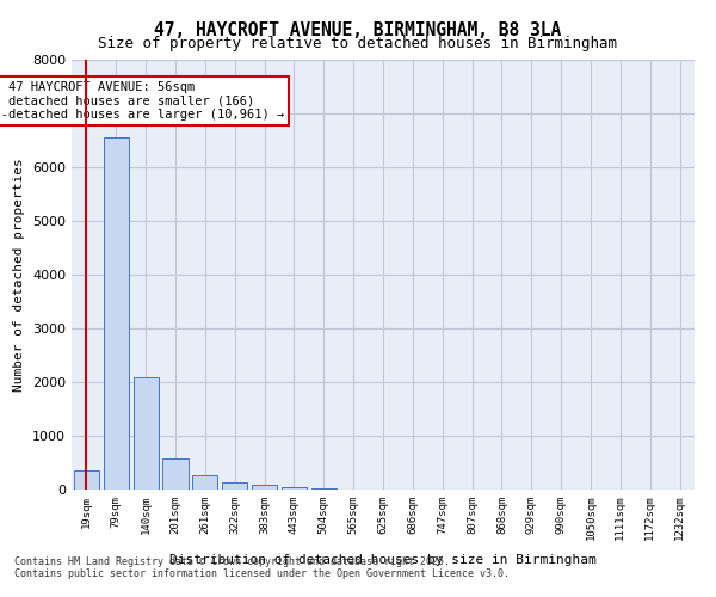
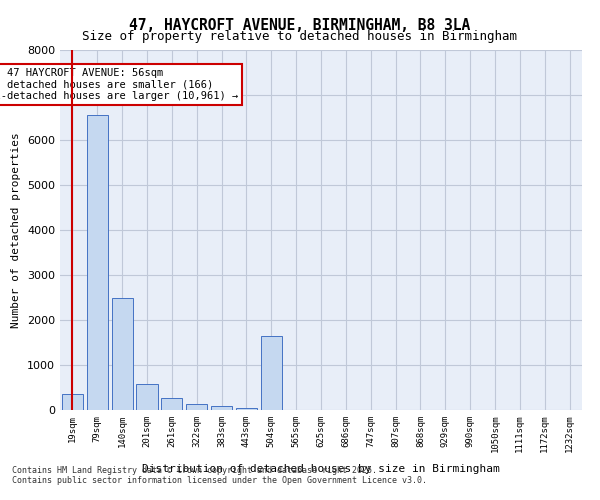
140sqm: 2100 -> 2500
504sqm: 20 -> 1650
